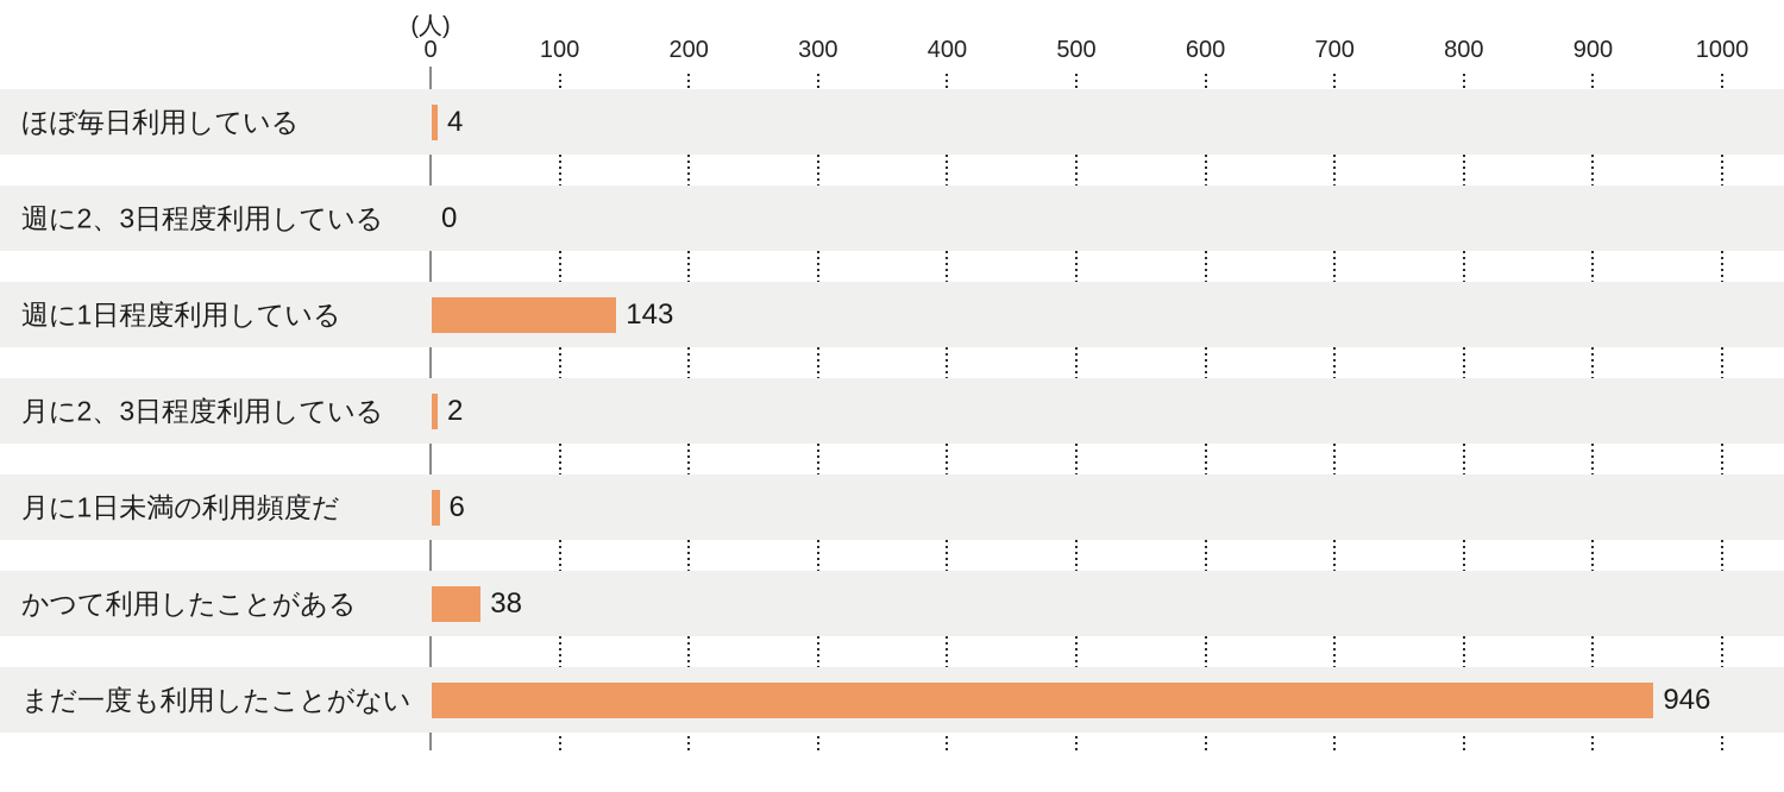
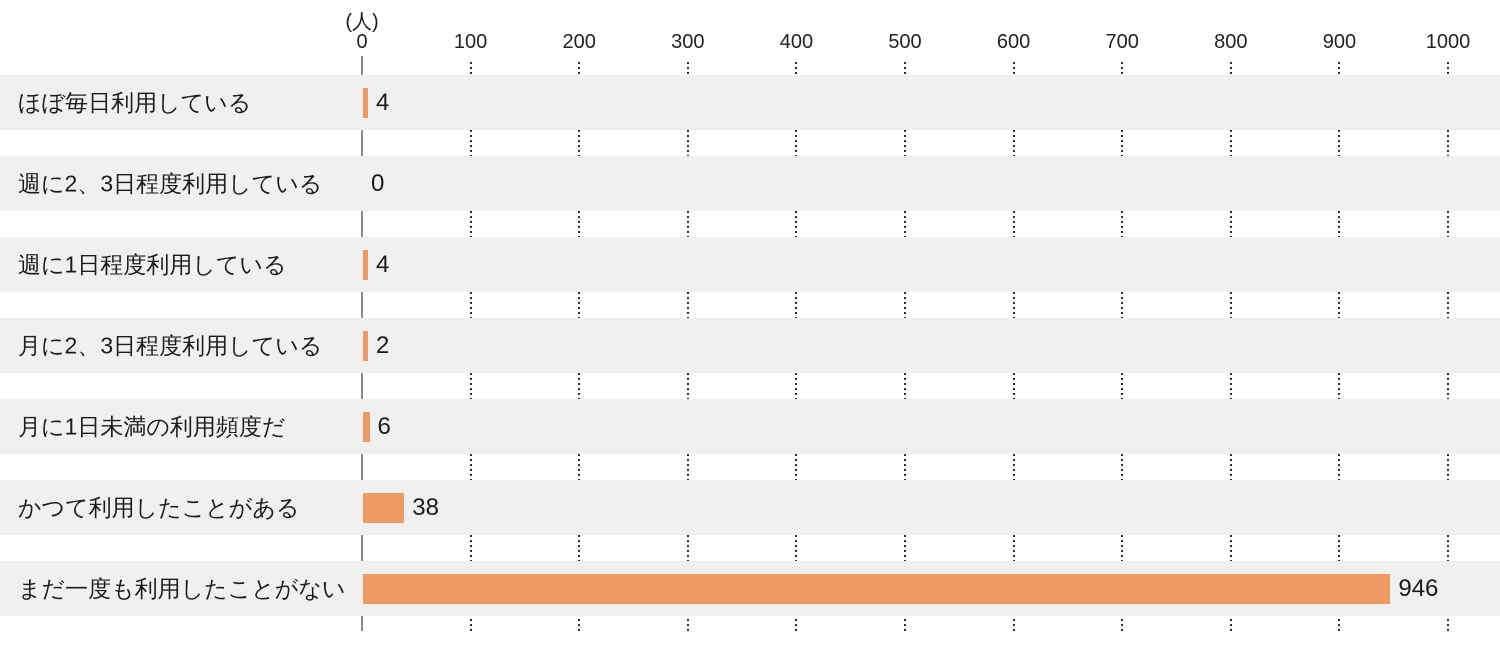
週に1日程度利用している: 143 -> 4
